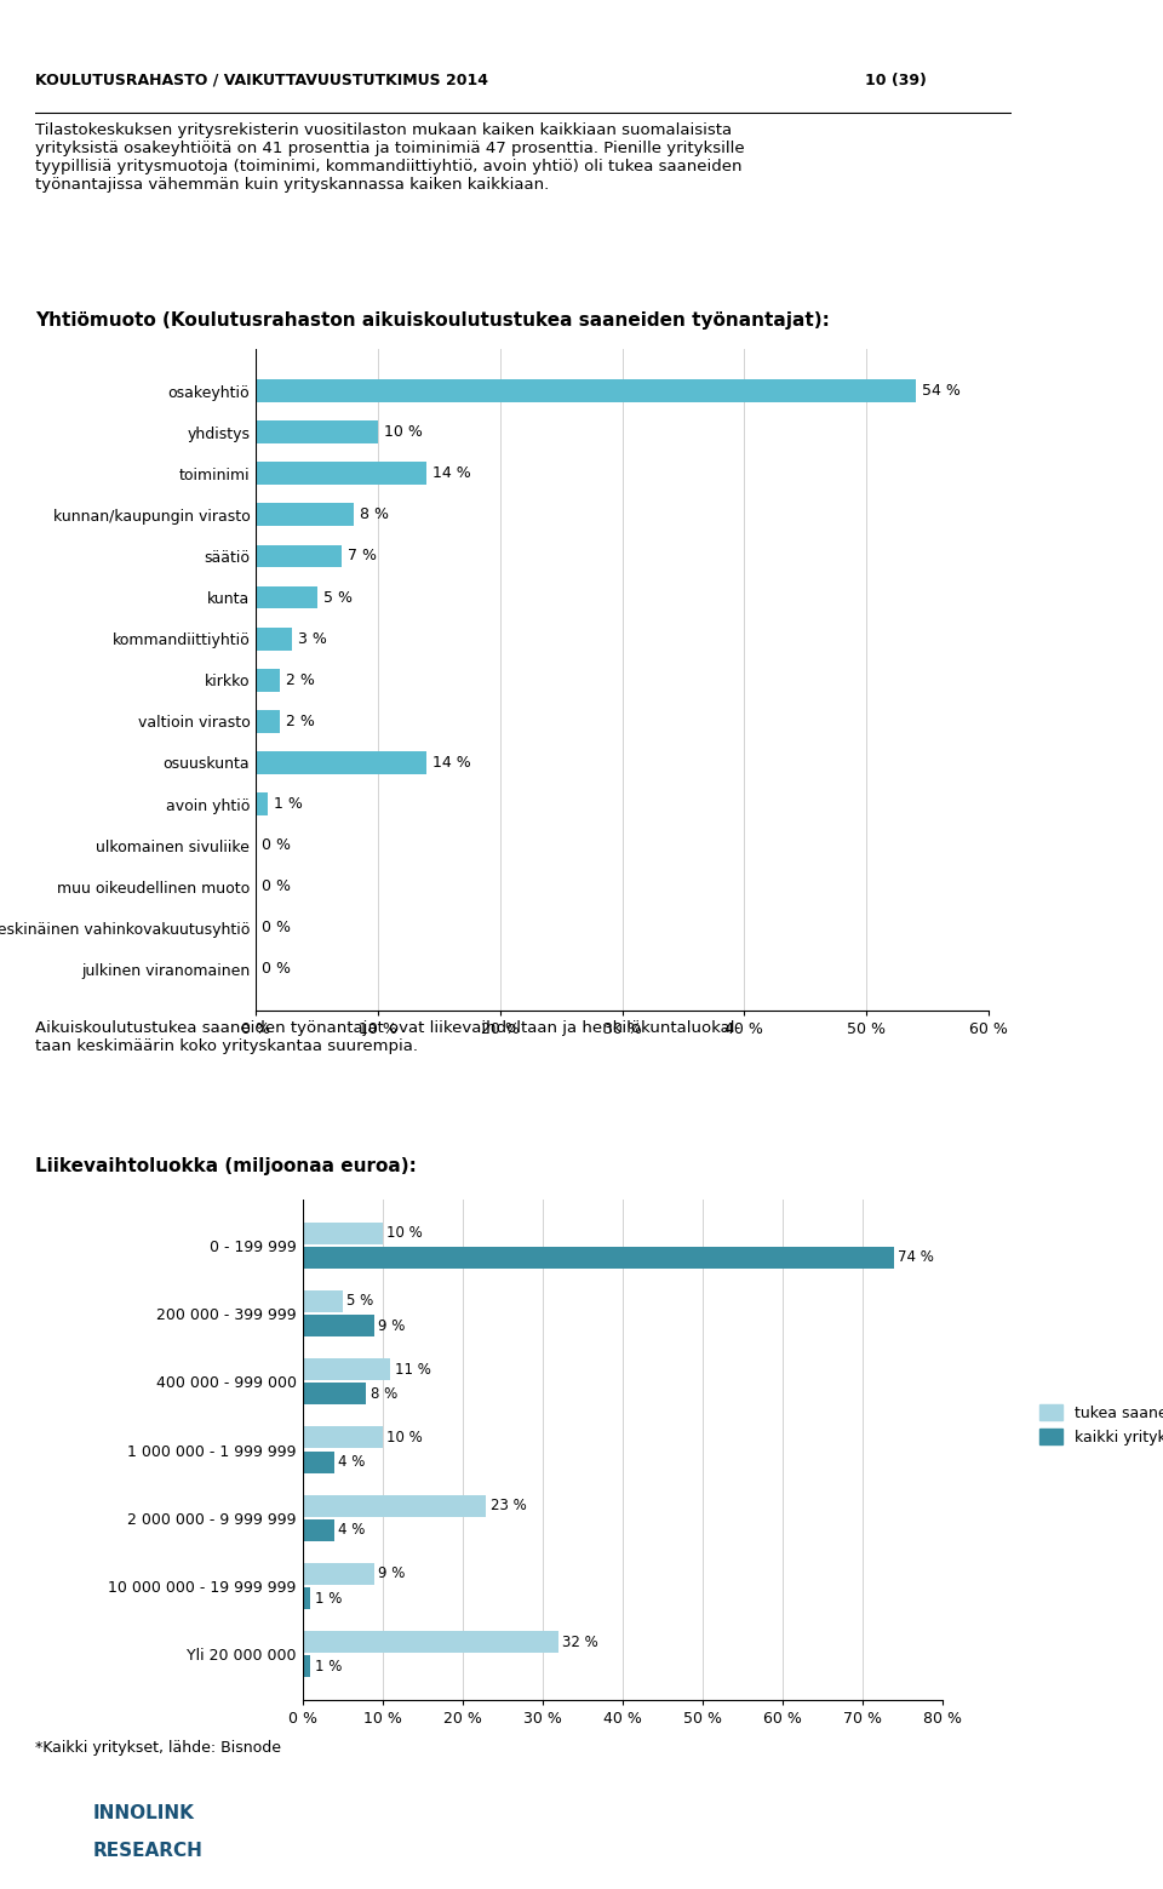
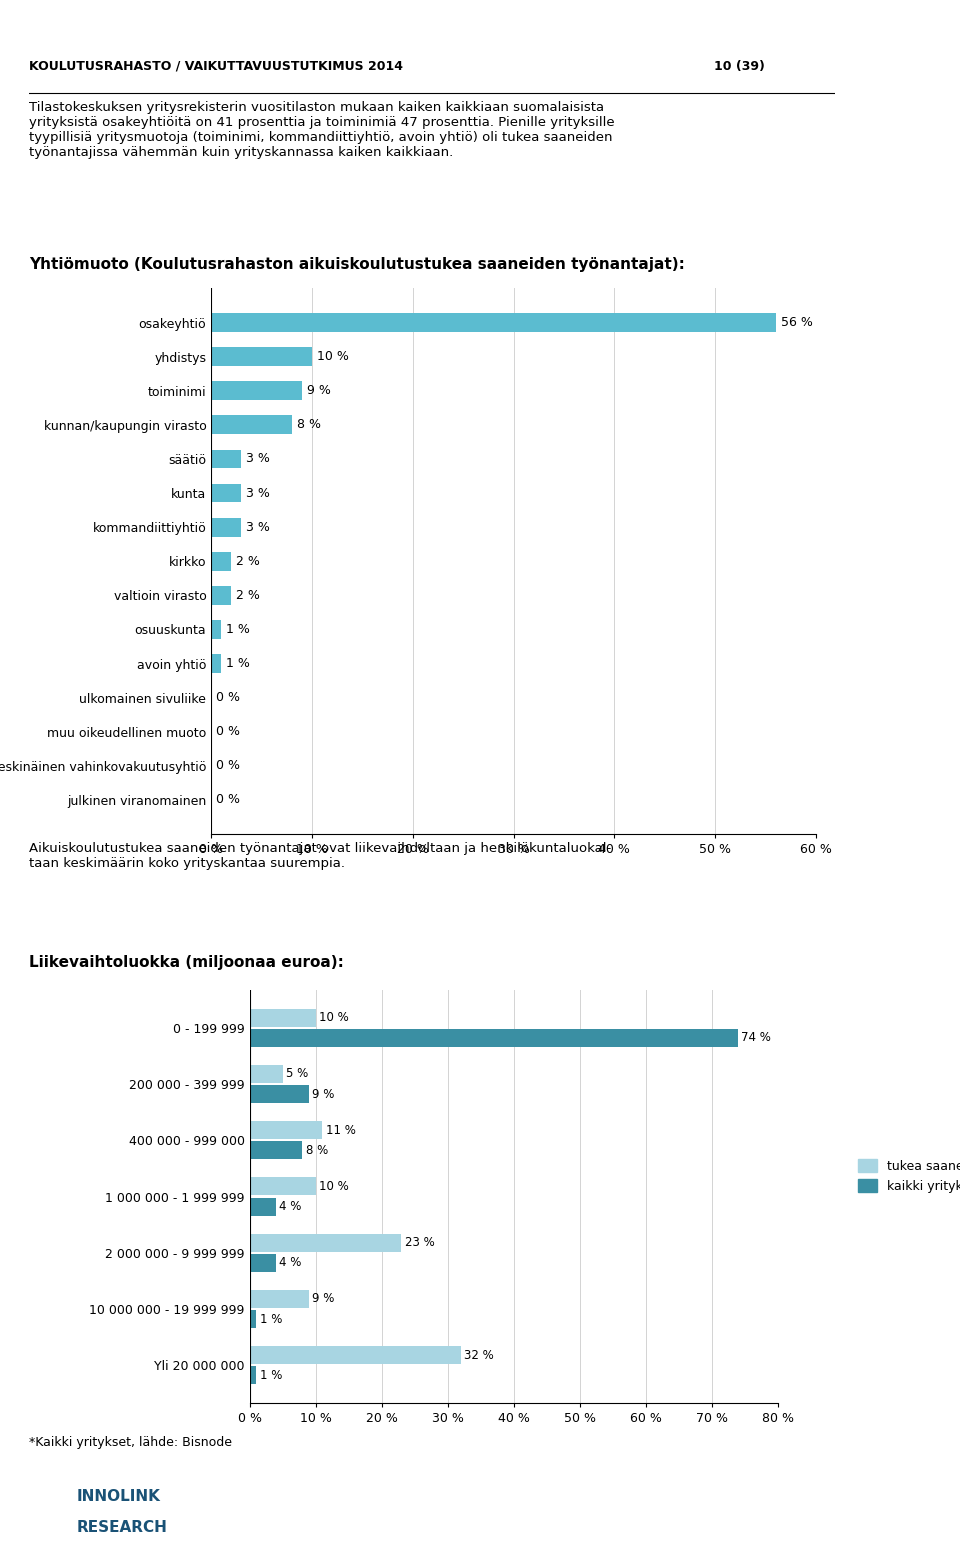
osakeyhtiö: 54 -> 56
toiminimi: 14 -> 9
säätiö: 7 -> 3
kunta: 5 -> 3
osuuskunta: 14 -> 1
